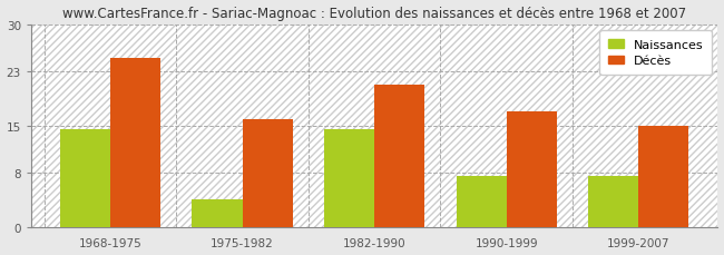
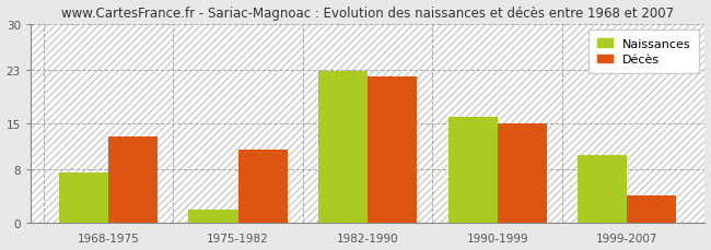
Naissances/1968-1975: 14.5 -> 7.6
Décès/1968-1975: 25 -> 13
Naissances/1975-1982: 4.0 -> 2.0
Décès/1975-1982: 16 -> 11
Naissances/1982-1990: 14.5 -> 22.8
Décès/1982-1990: 21 -> 22
Naissances/1990-1999: 7.5 -> 16.0
Décès/1990-1999: 17 -> 15
Naissances/1999-2007: 7.5 -> 10.2
Décès/1999-2007: 15 -> 4
